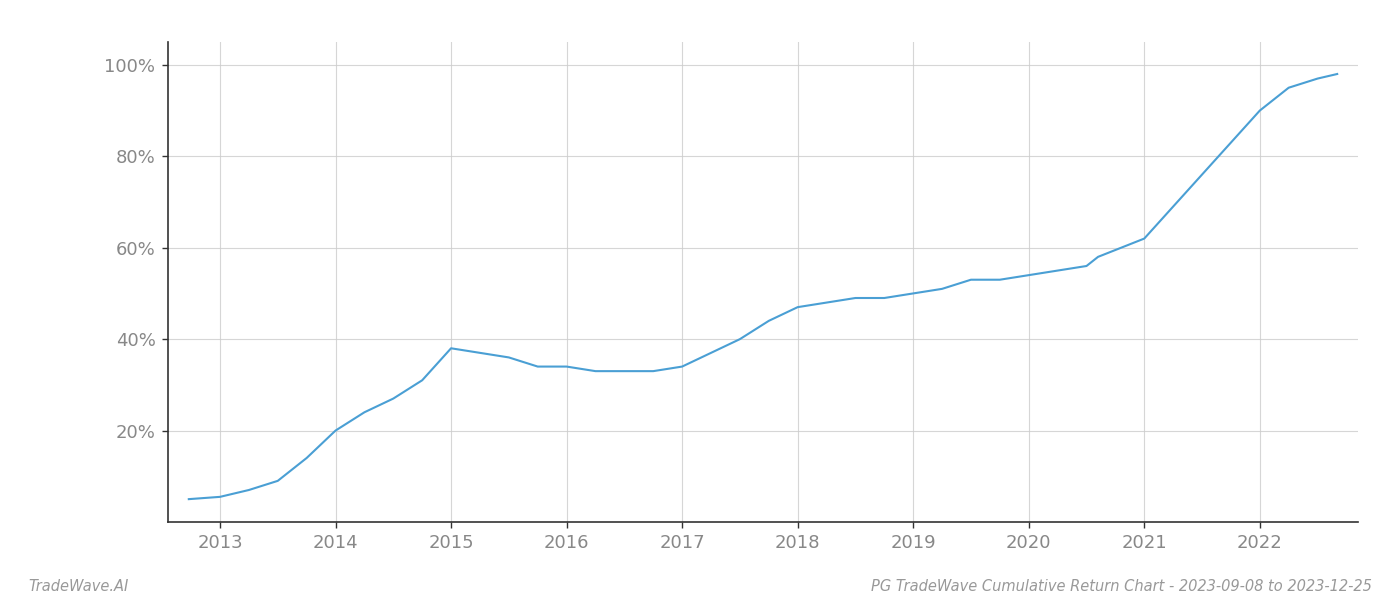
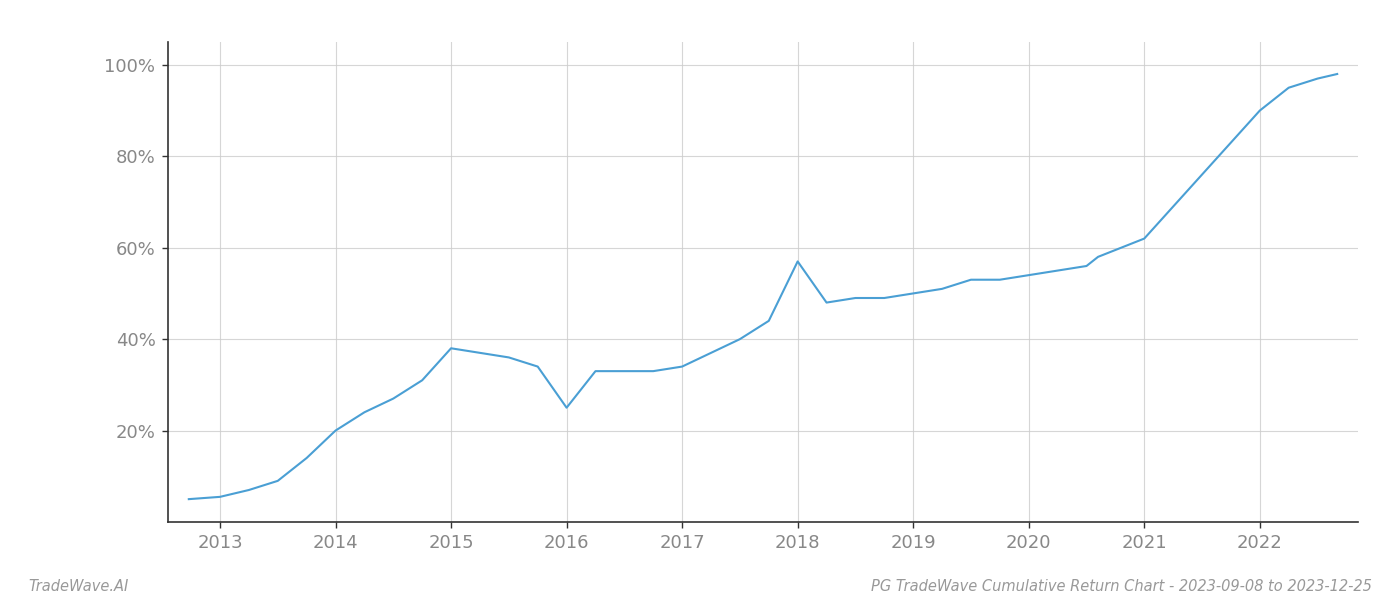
2016: 34.0% -> 25.0%
2018: 47.0% -> 57.0%
